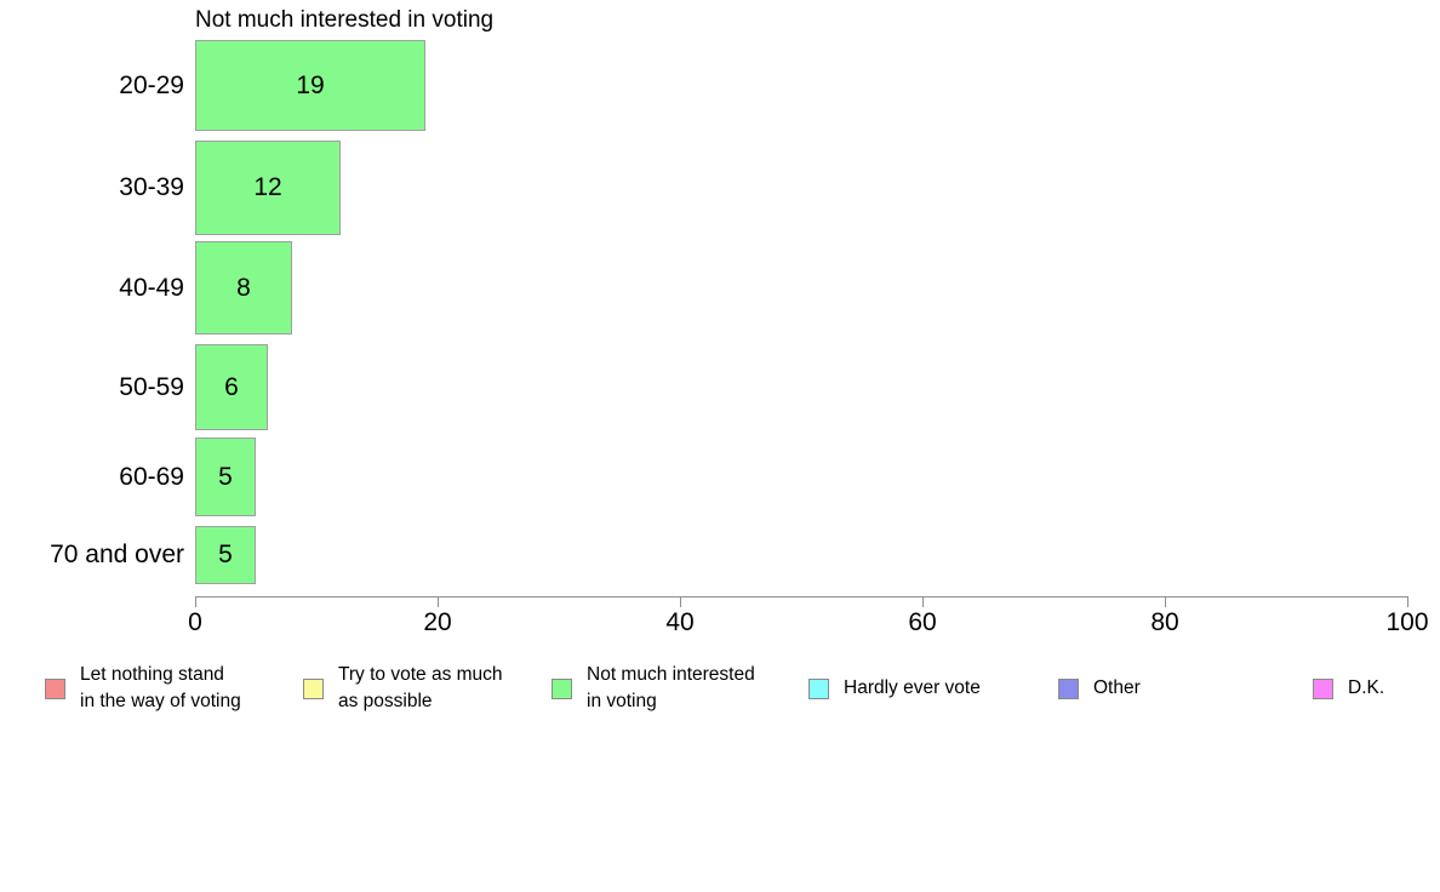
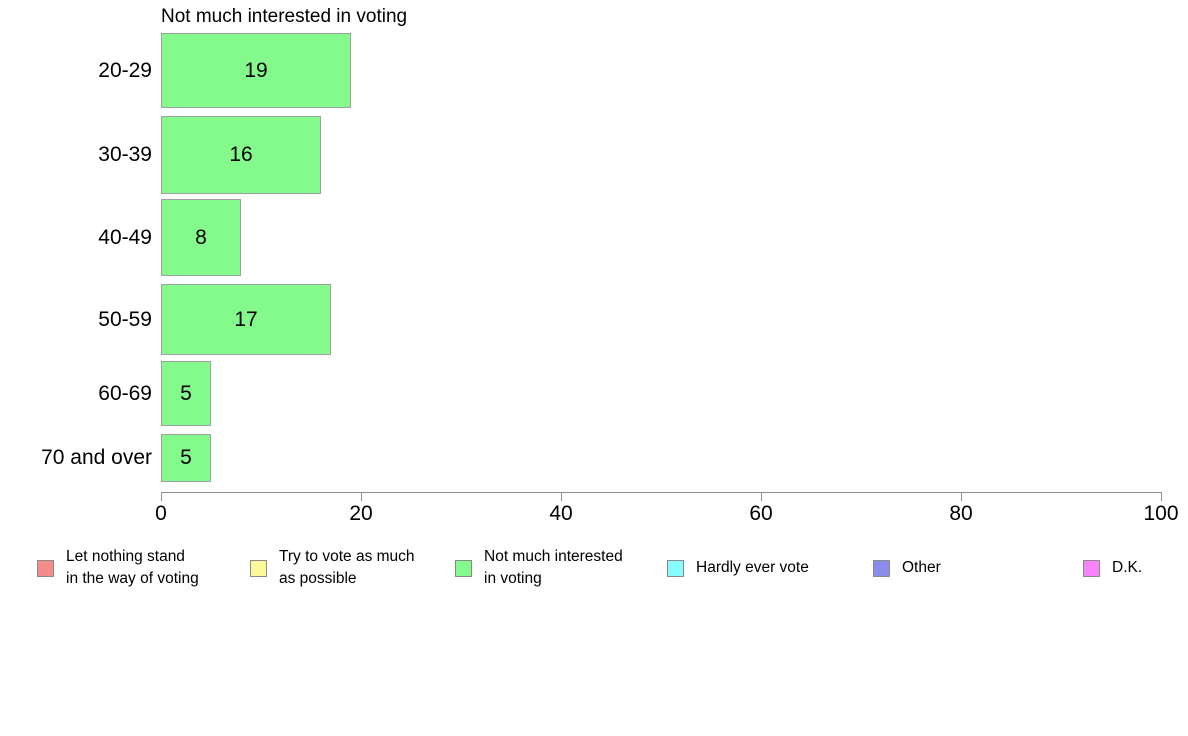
30-39: 12 -> 16
50-59: 6 -> 17
